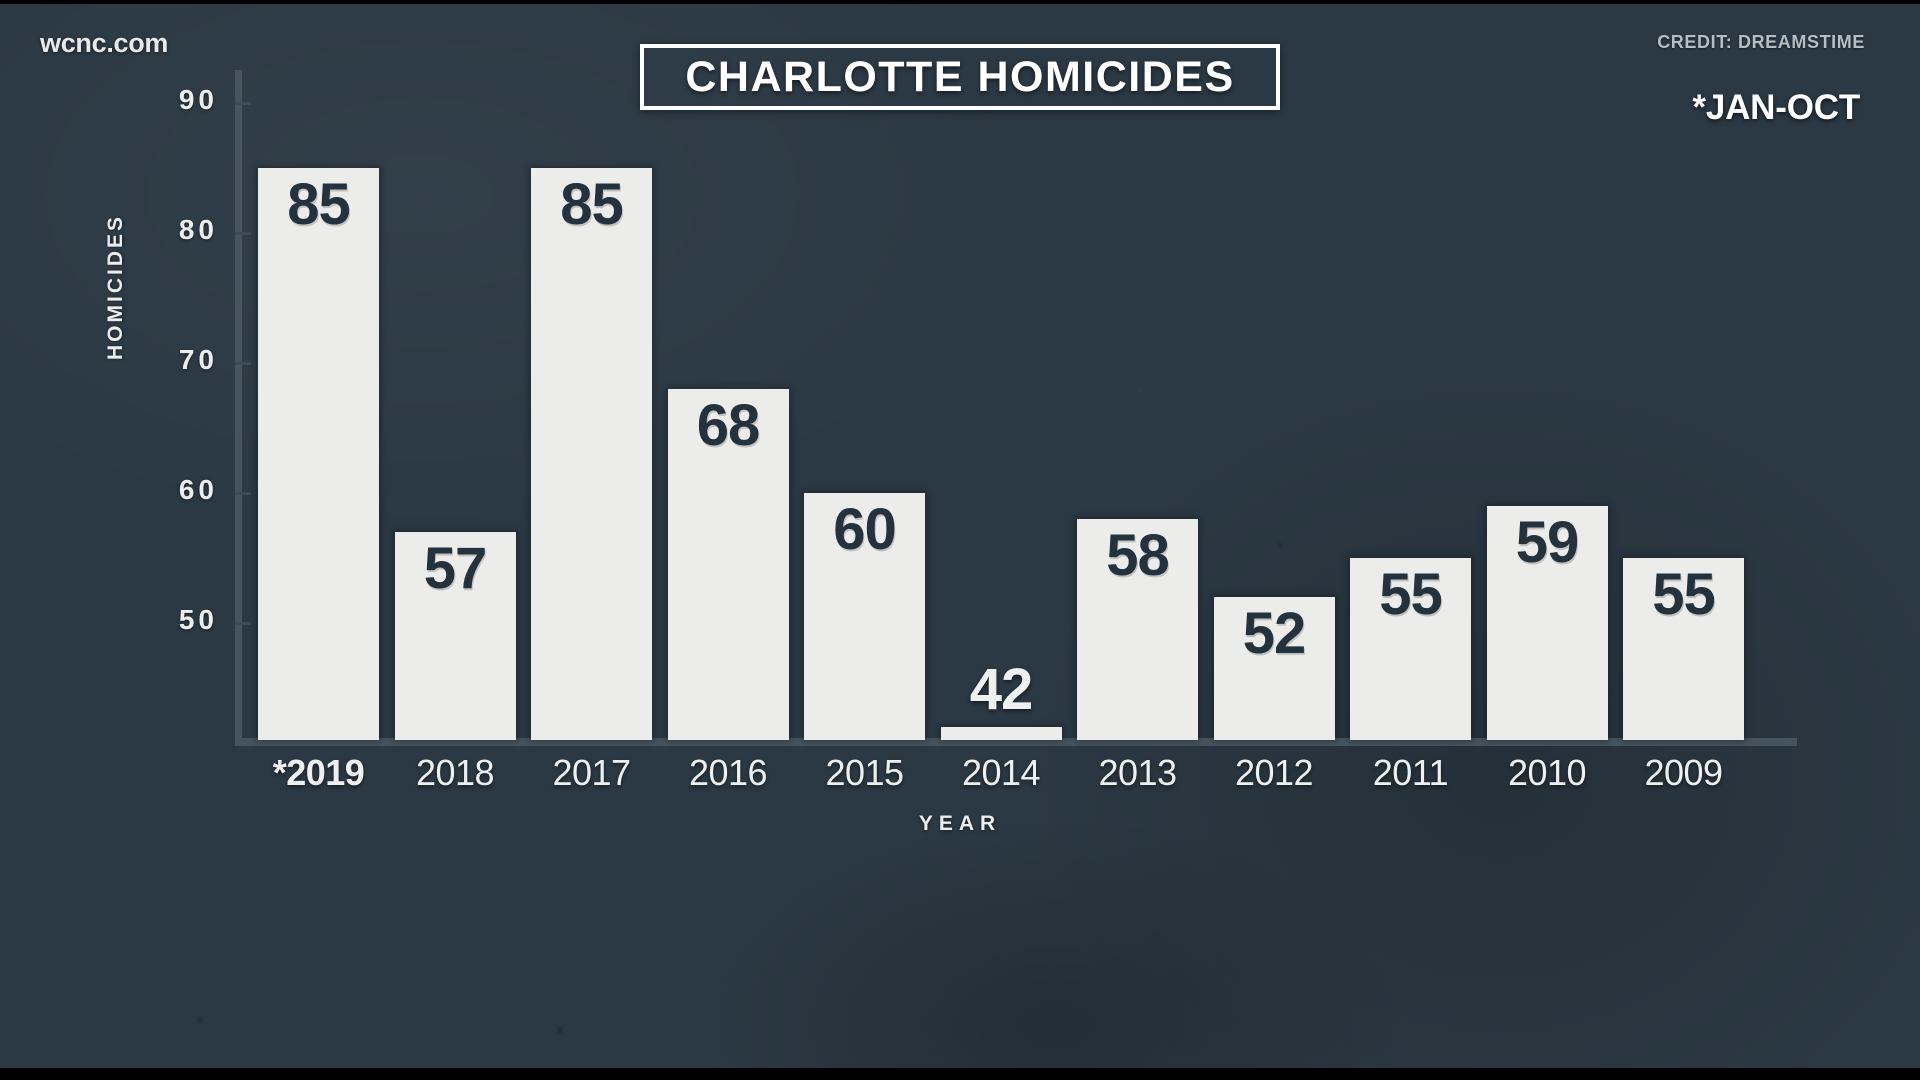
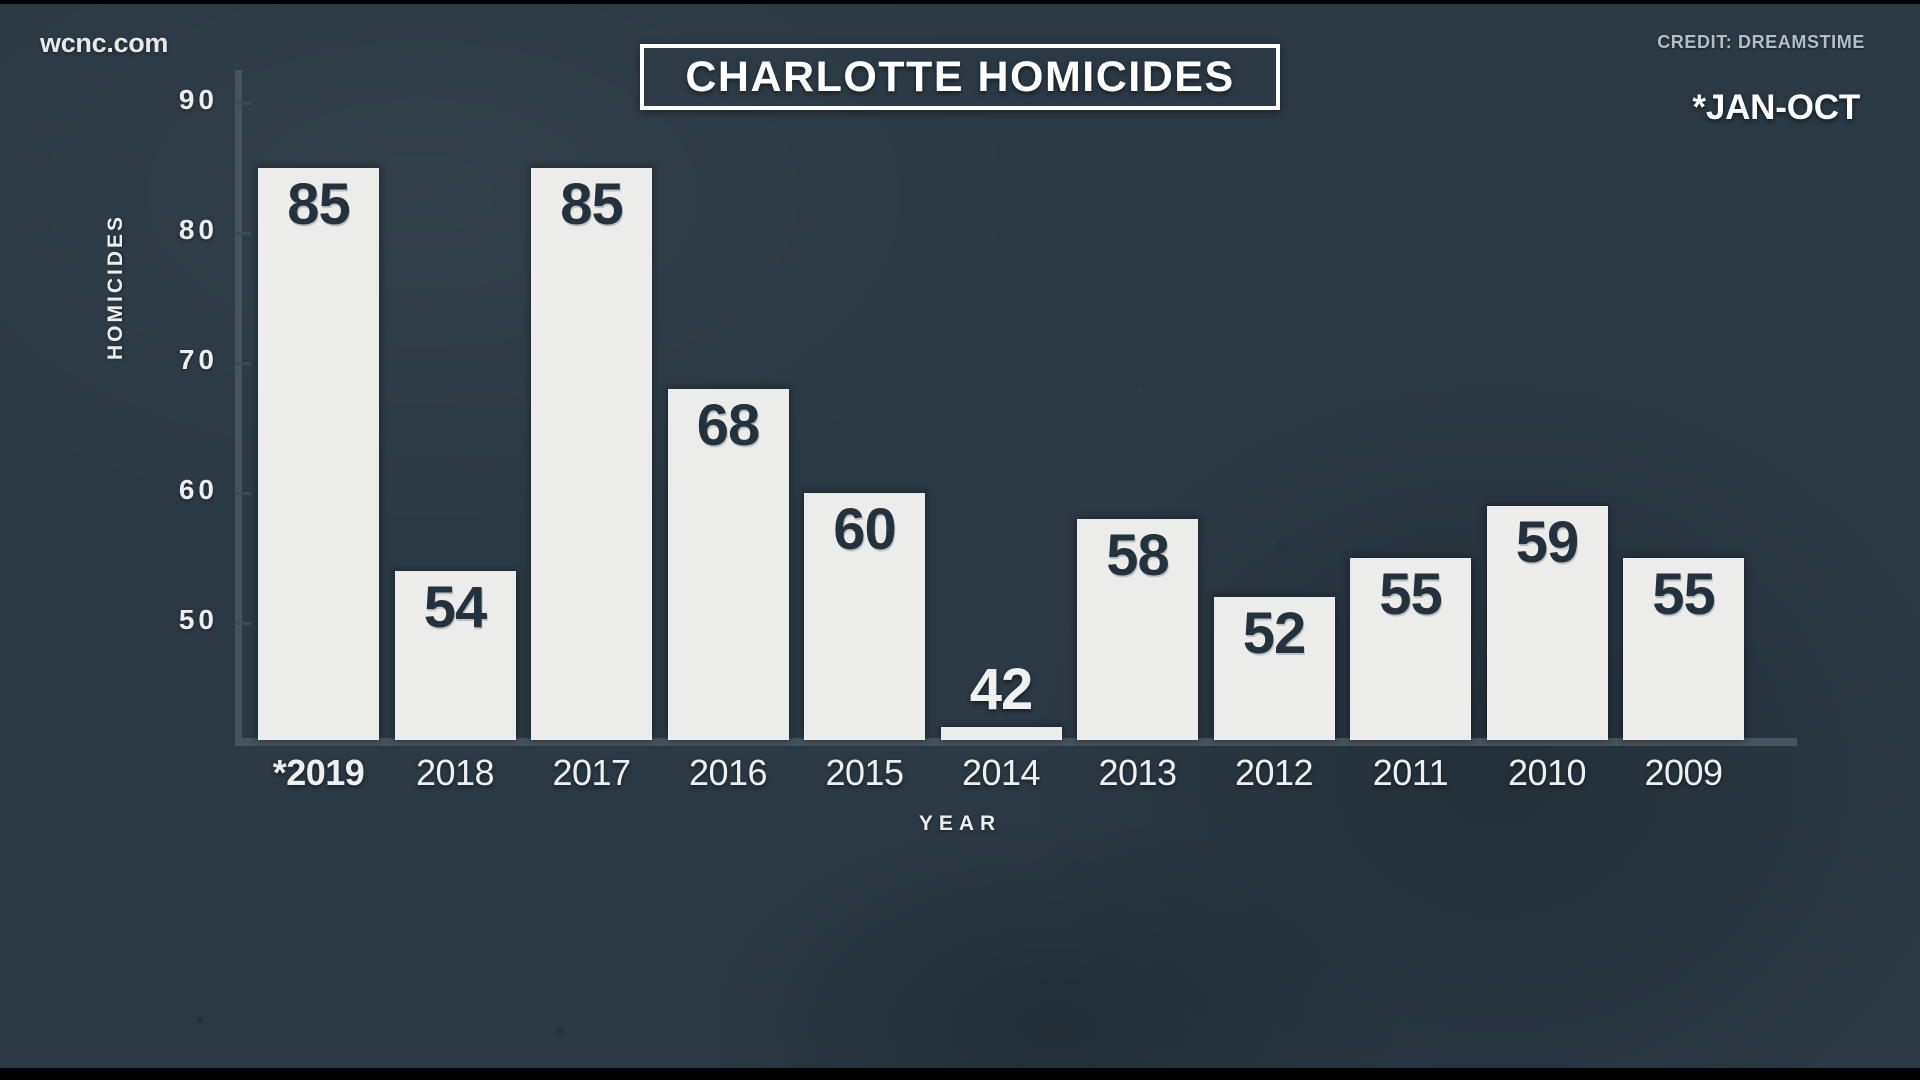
2018: 57 -> 54
